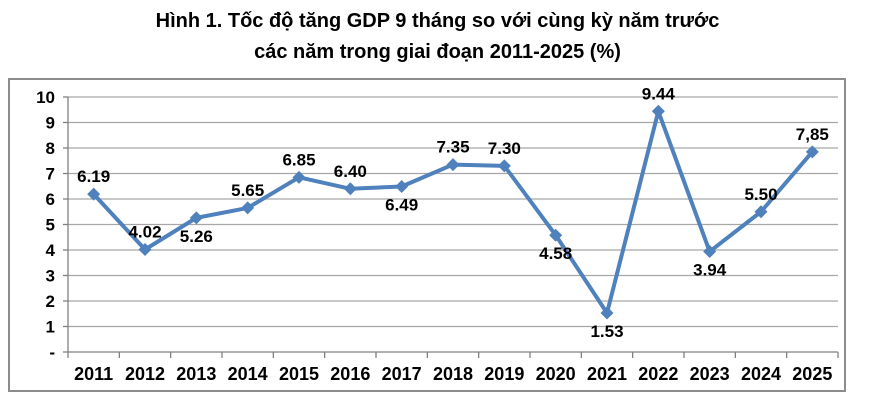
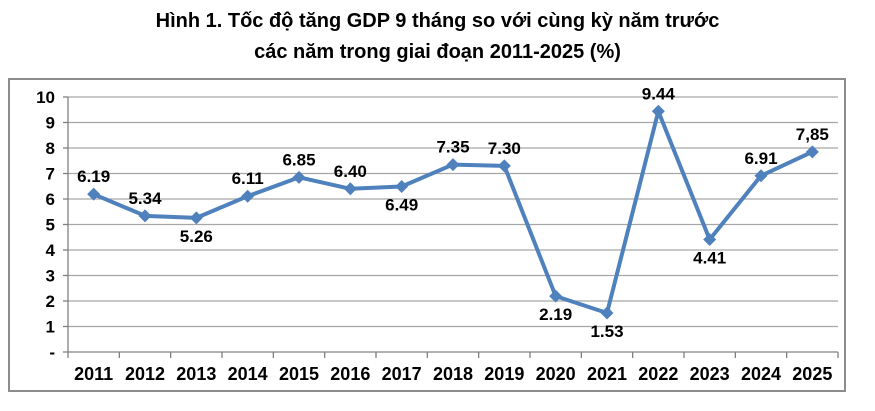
2012: 4.02 -> 5.34
2014: 5.65 -> 6.11
2020: 4.58 -> 2.19
2023: 3.94 -> 4.41
2024: 5.50 -> 6.91
